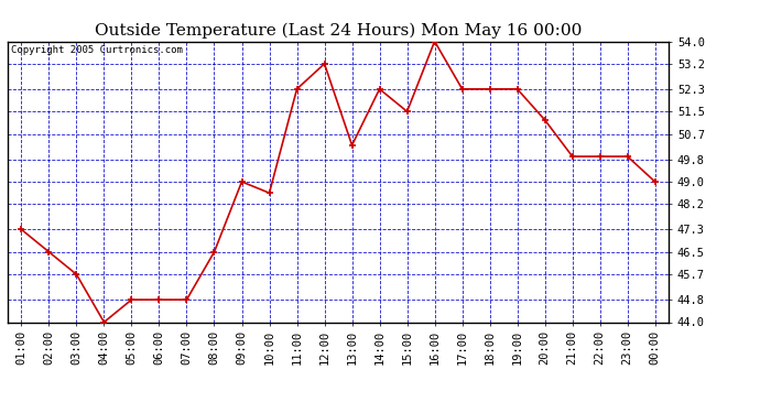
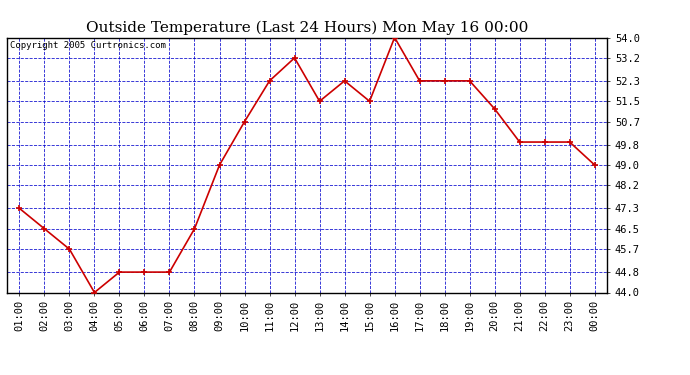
10:00: 48.6 -> 50.7
13:00: 50.3 -> 51.5
